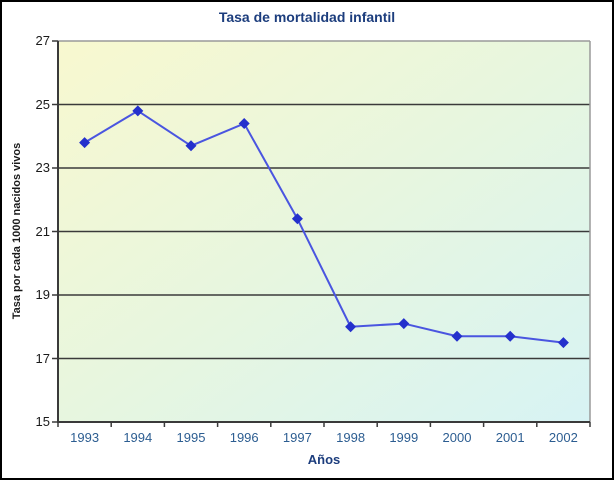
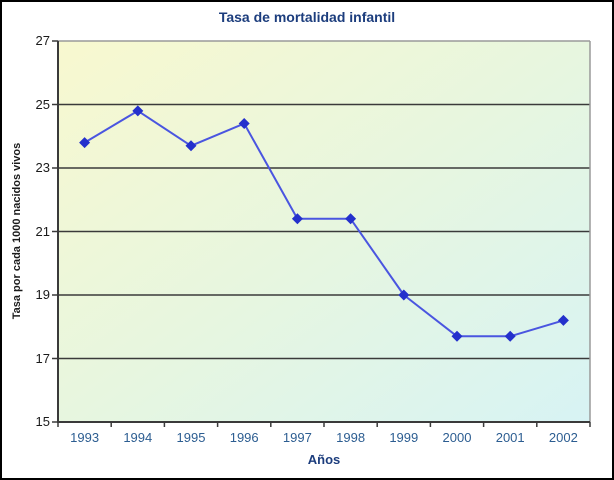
1998: 18.0 -> 21.4
1999: 18.1 -> 19.0
2002: 17.5 -> 18.2
